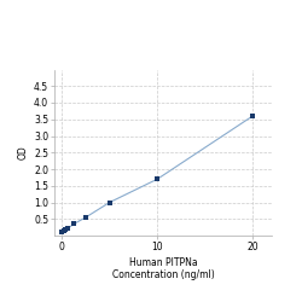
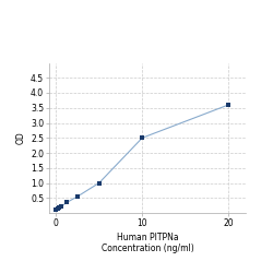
10: 1.70 -> 2.50
